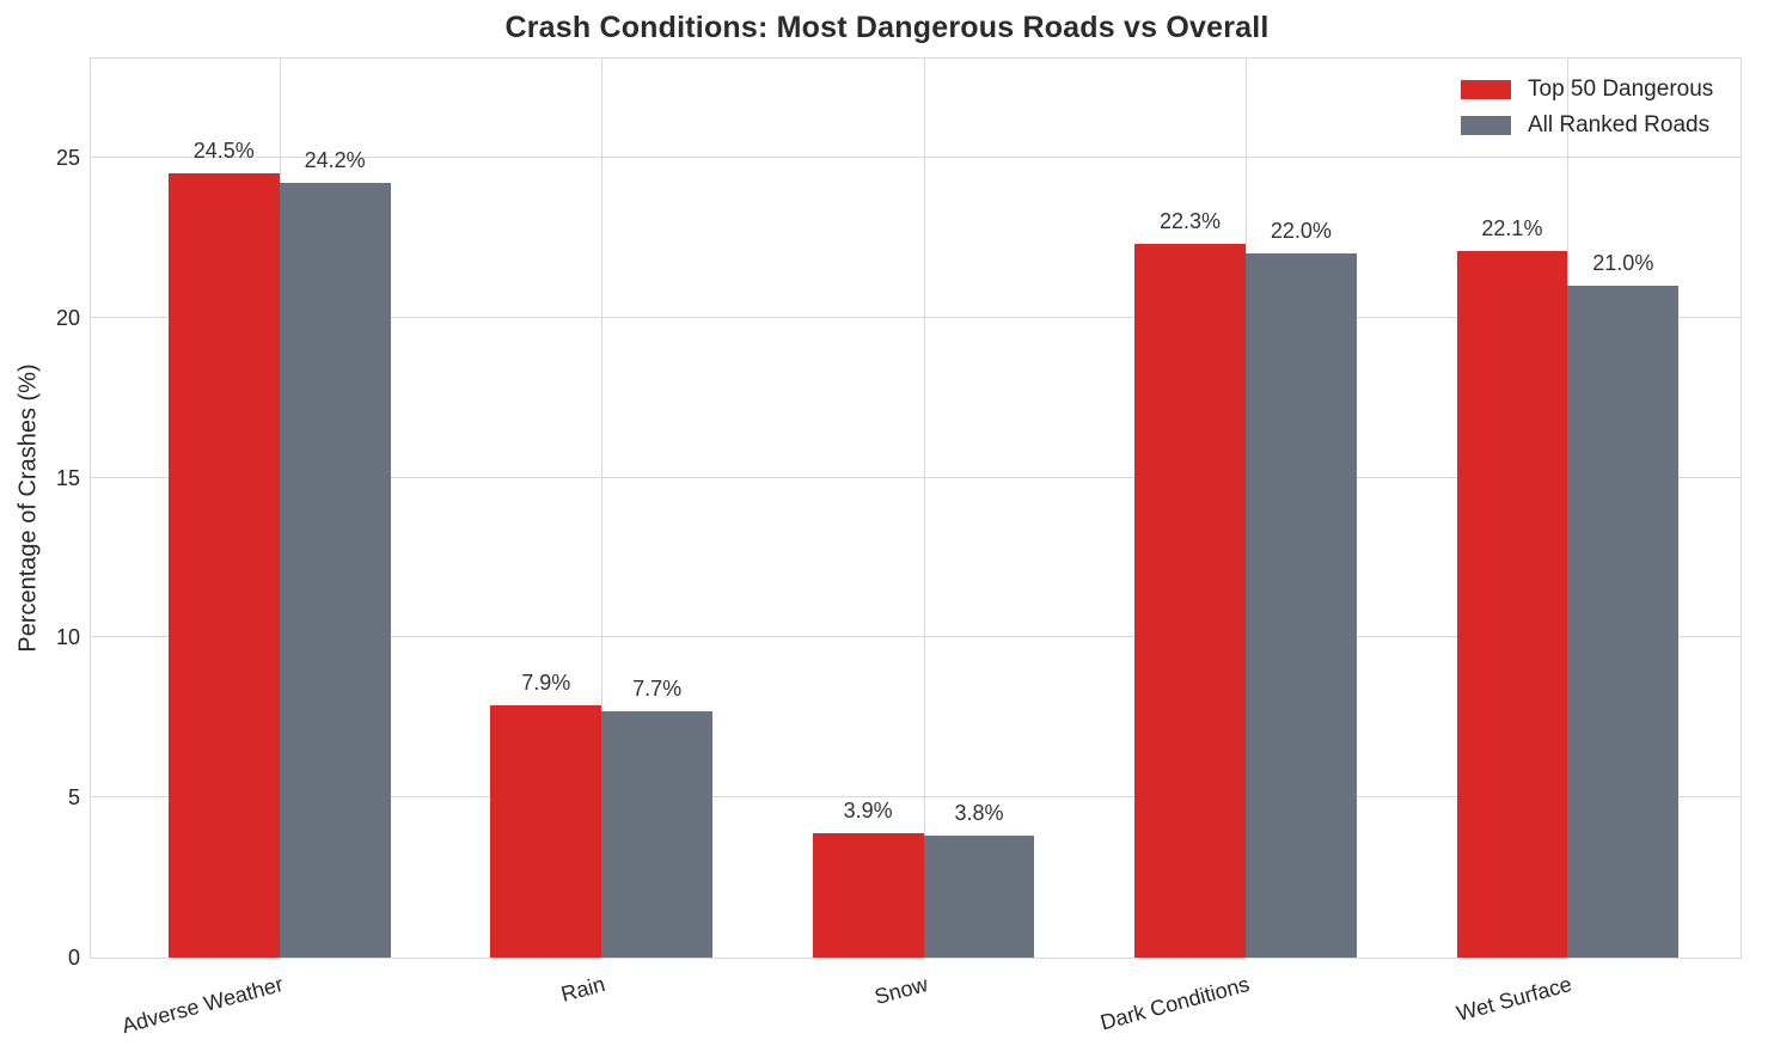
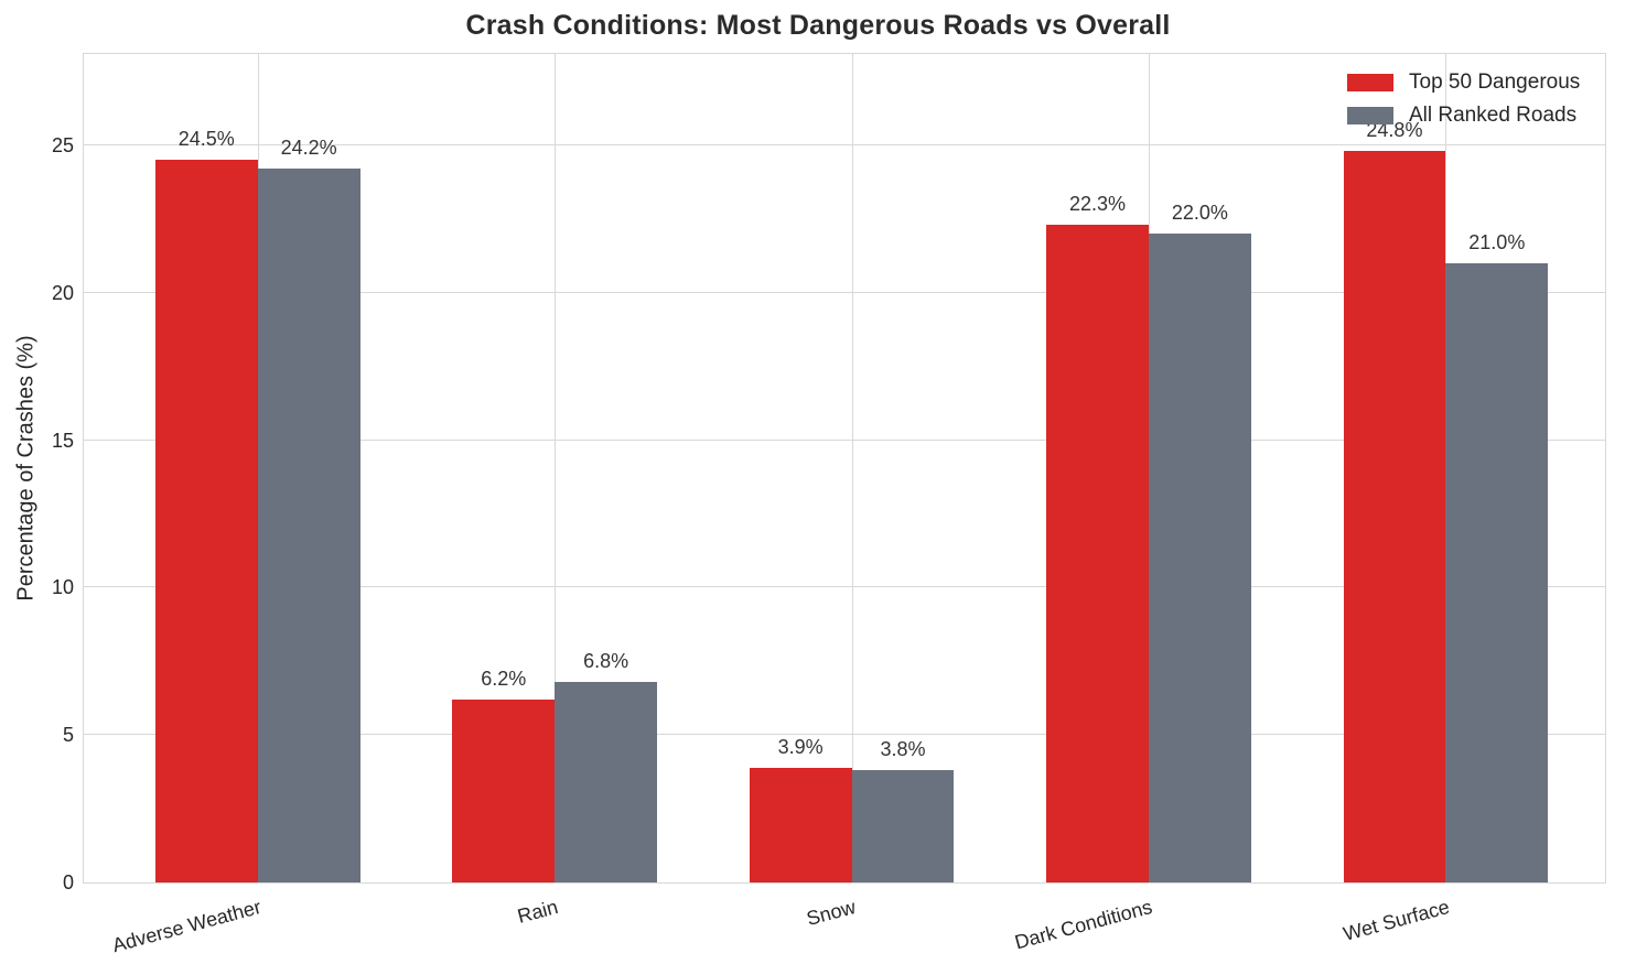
Top 50 Dangerous/Rain: 7.9% -> 6.2%
All Ranked Roads/Rain: 7.7% -> 6.8%
Top 50 Dangerous/Wet Surface: 22.1% -> 24.8%
